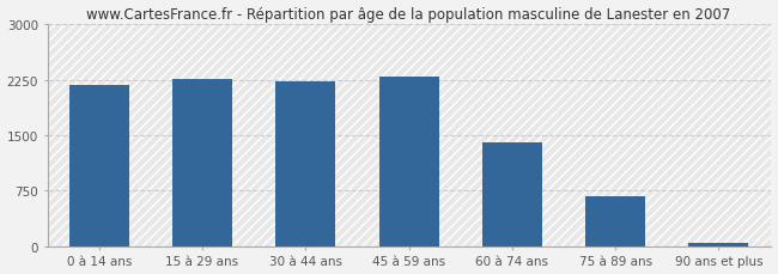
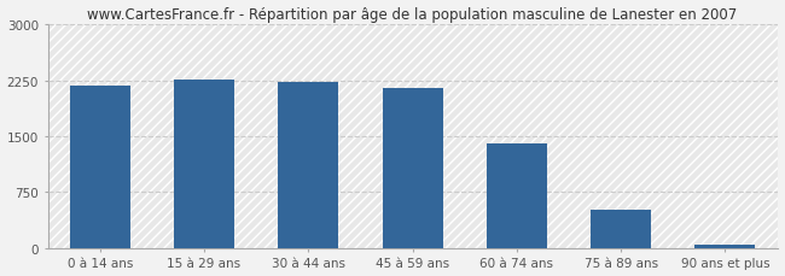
45 à 59 ans: 2290 -> 2140
75 à 89 ans: 680 -> 520
